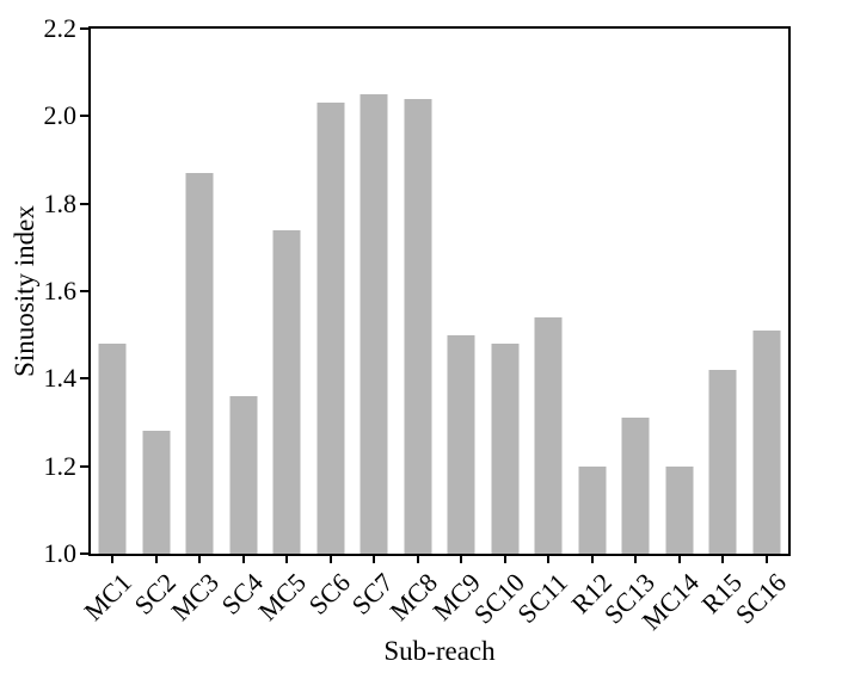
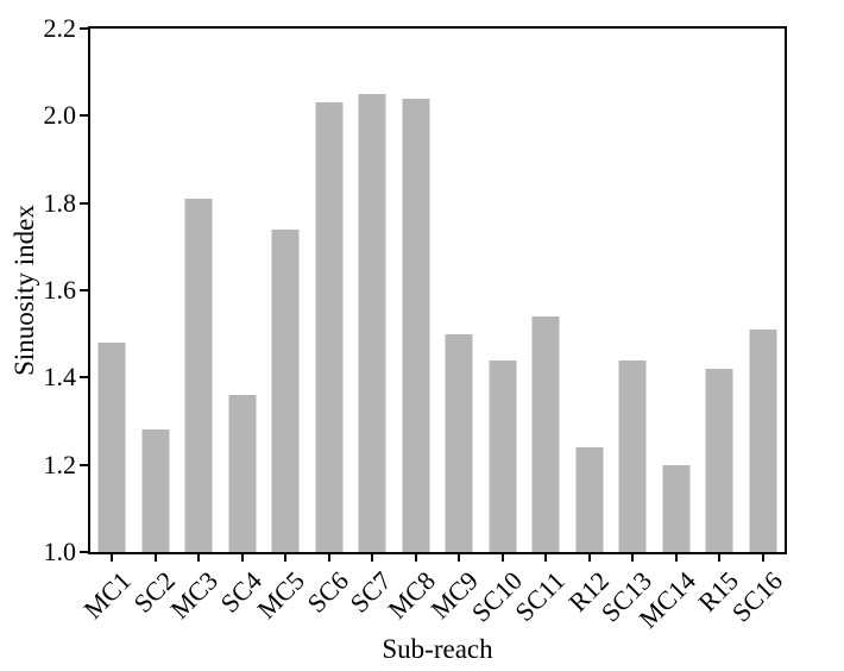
MC3: 1.87 -> 1.81
SC10: 1.48 -> 1.44
R12: 1.20 -> 1.24
SC13: 1.31 -> 1.44
